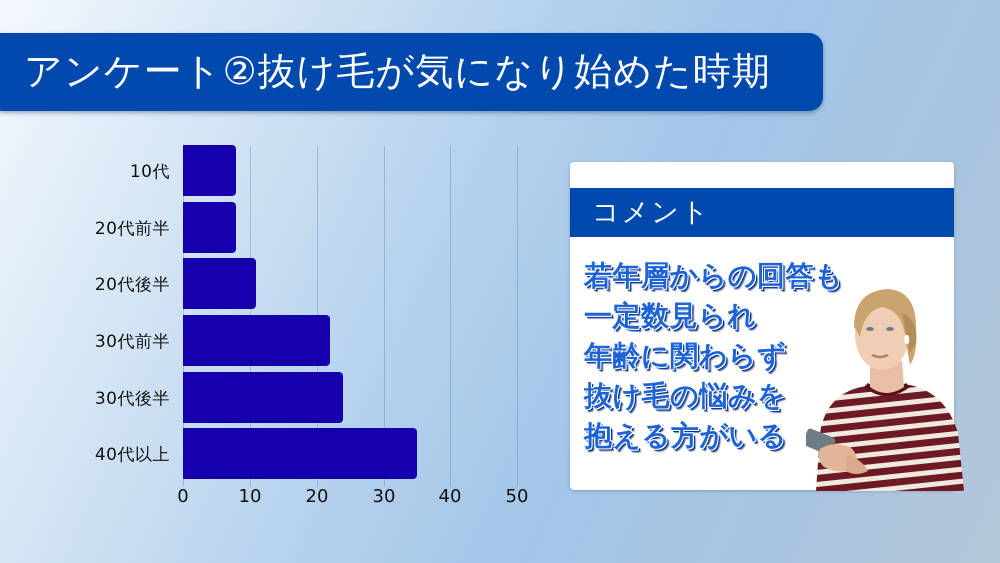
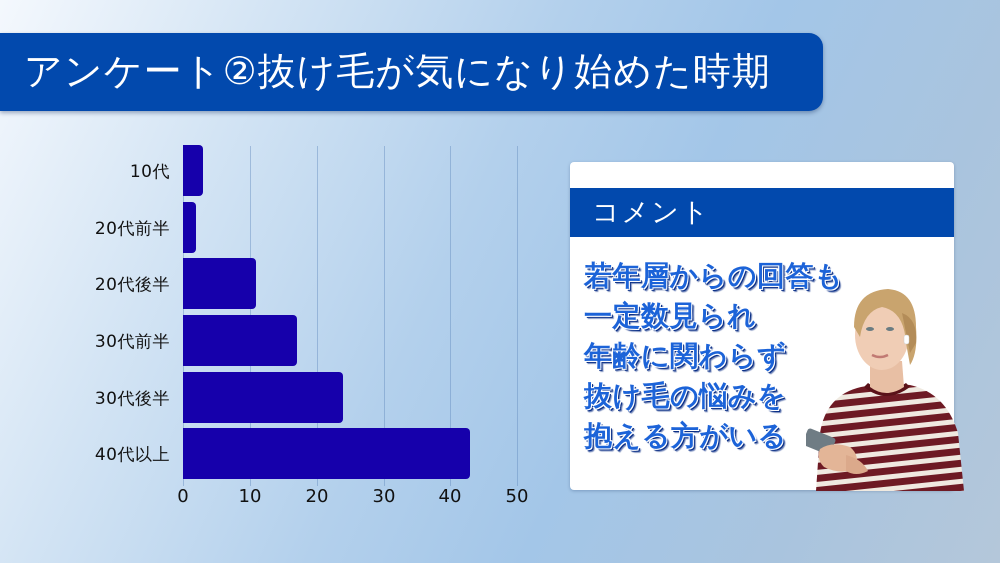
10代: 8 -> 3
20代前半: 8 -> 2
30代前半: 22 -> 17
40代以上: 35 -> 43
